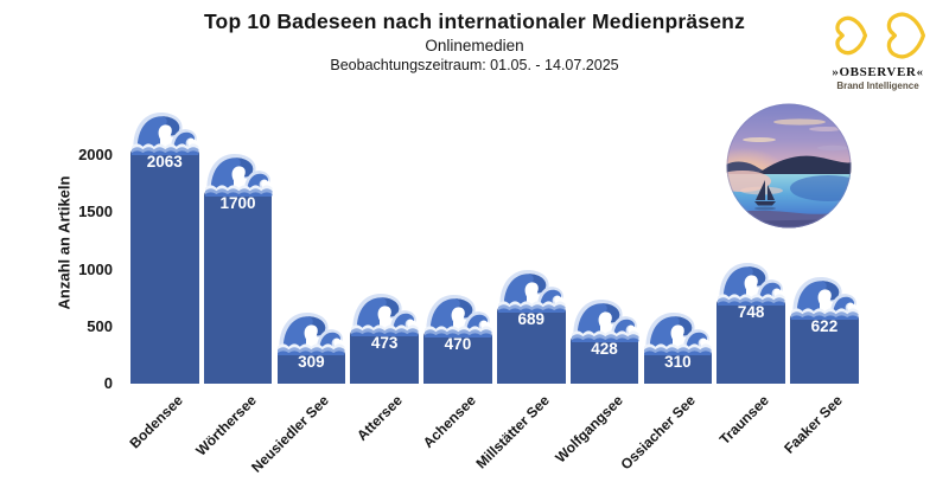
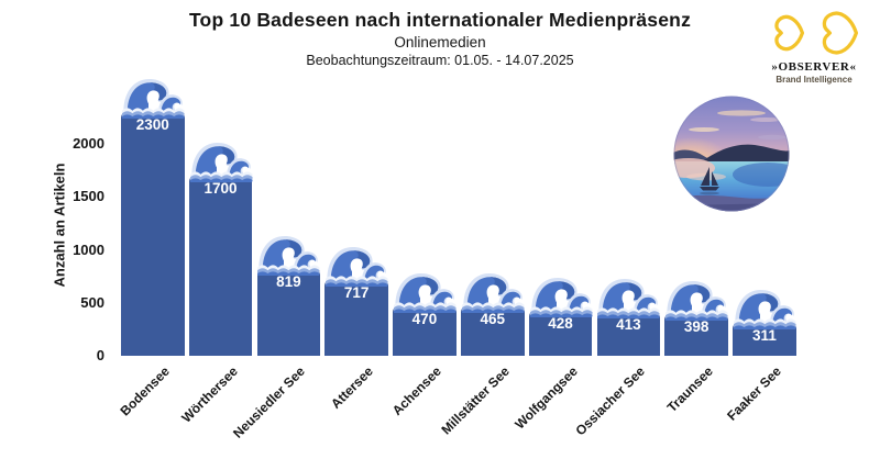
Bodensee: 2063 -> 2300
Neusiedler See: 309 -> 819
Attersee: 473 -> 717
Millstätter See: 689 -> 465
Ossiacher See: 310 -> 413
Traunsee: 748 -> 398
Faaker See: 622 -> 311
